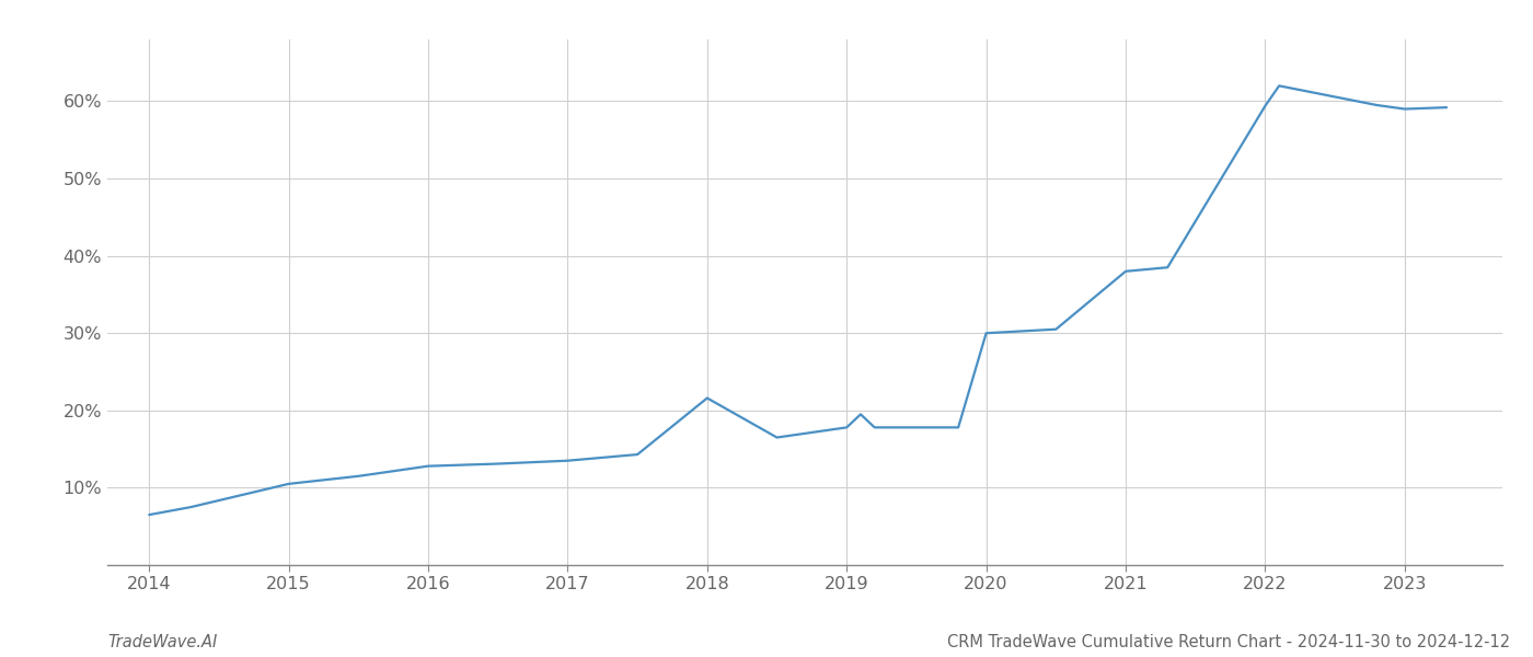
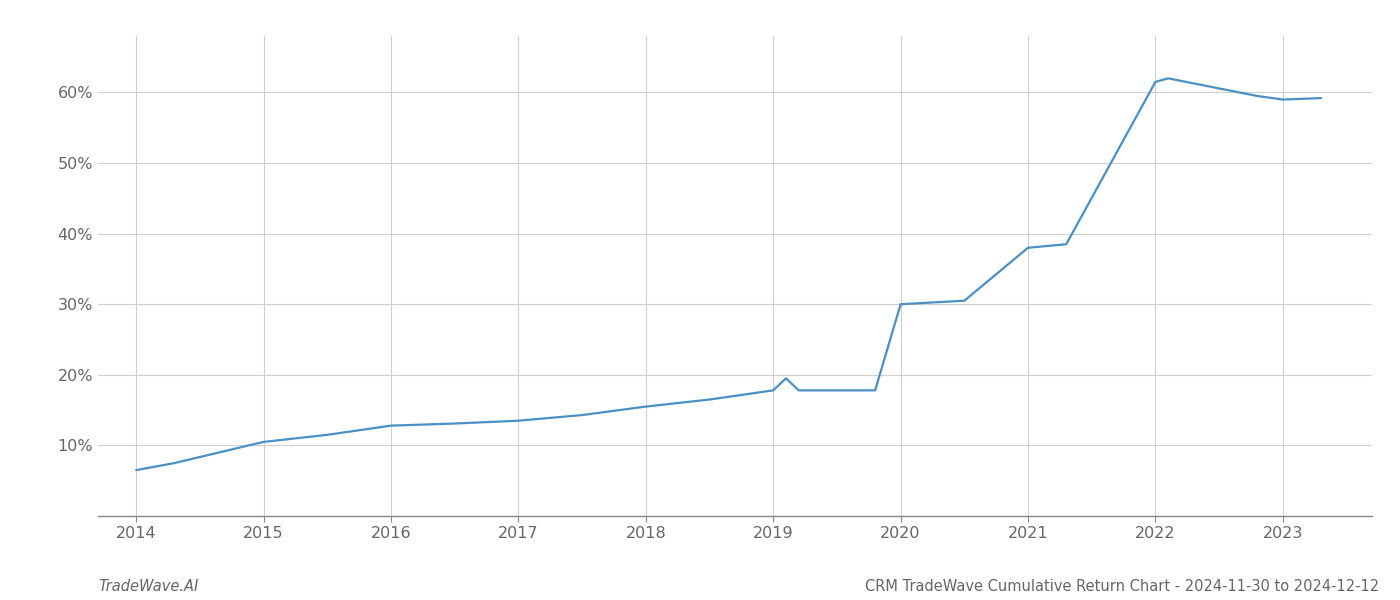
2018: 21.6% -> 15.5%
2022: 59.4% -> 61.5%
